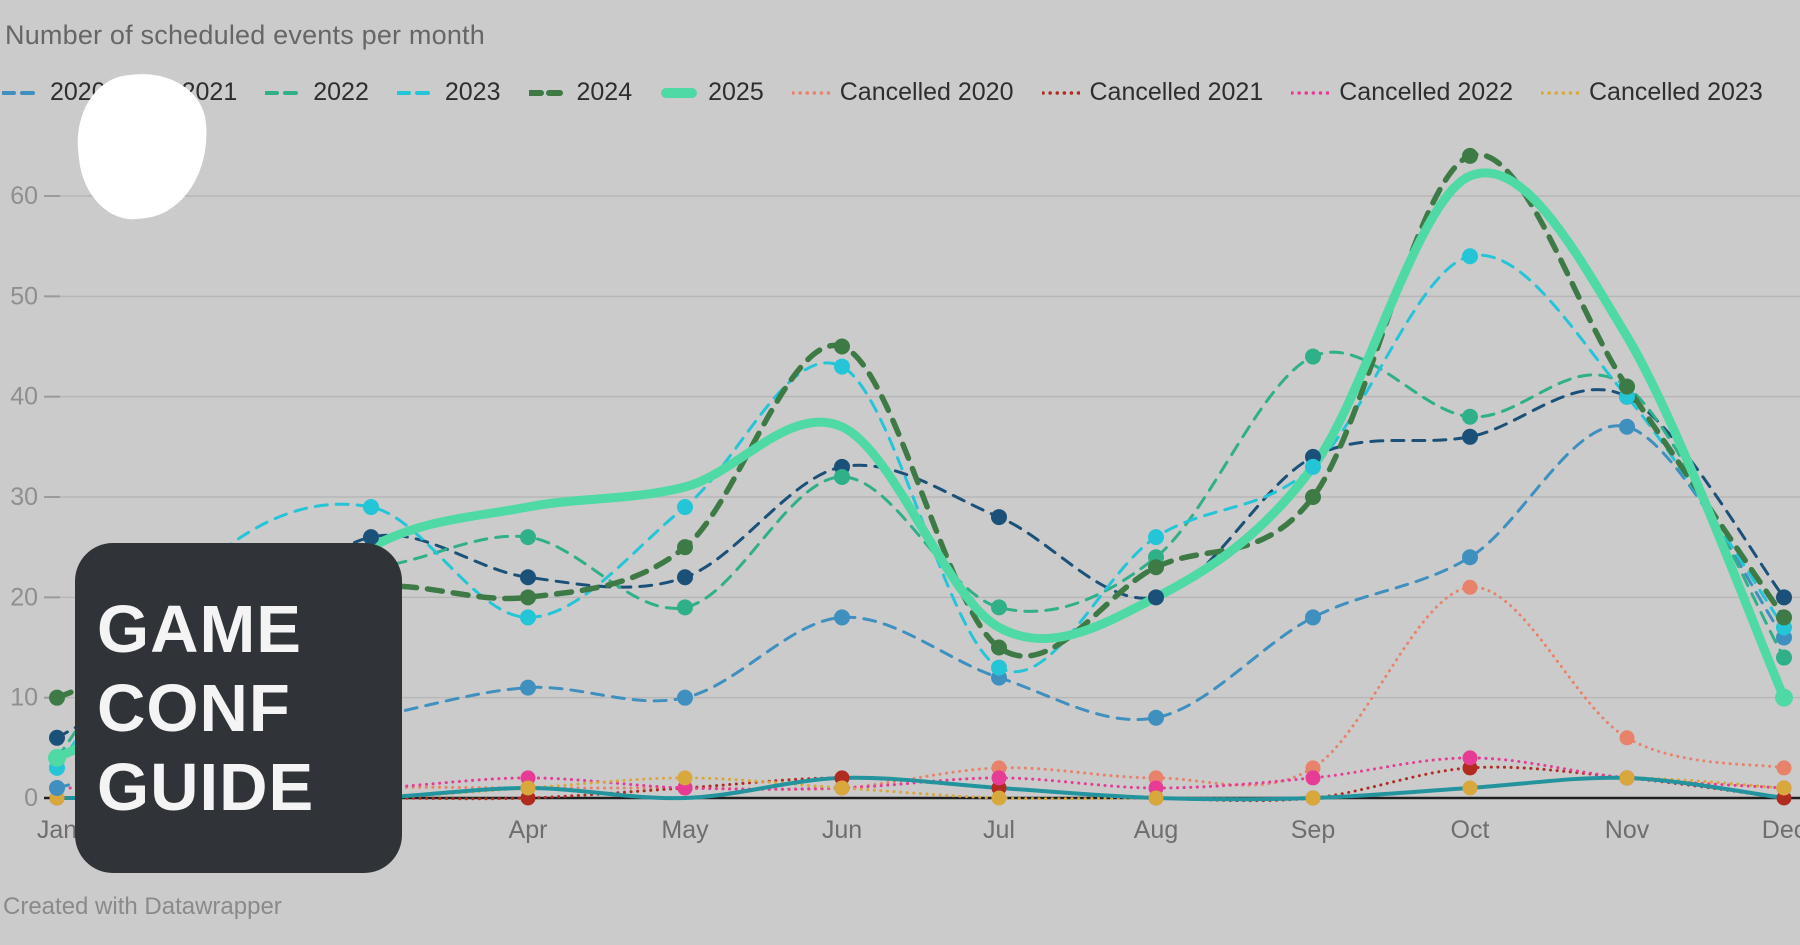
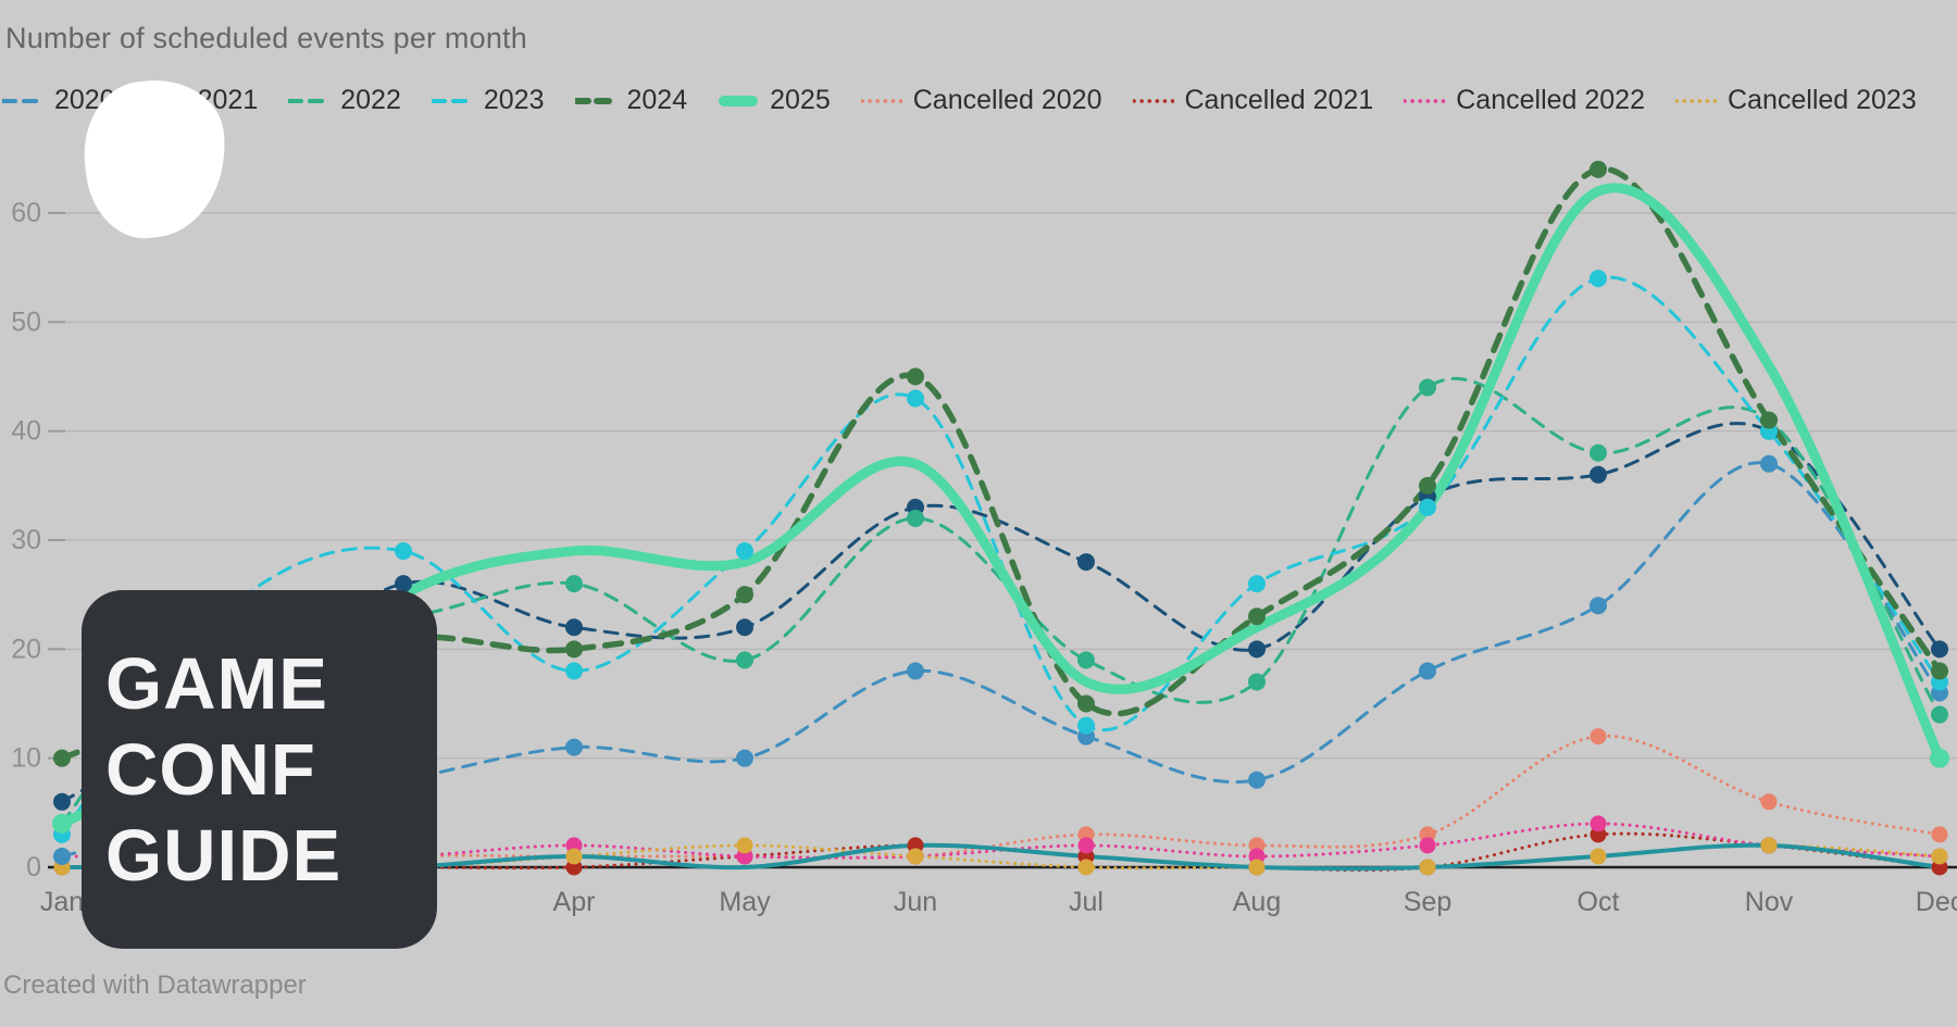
2025/May: 31 -> 28
2022/Aug: 24 -> 17
2025/Aug: 20 -> 22
2024/Sep: 30 -> 35
Cancelled 2020/Oct: 21 -> 12
